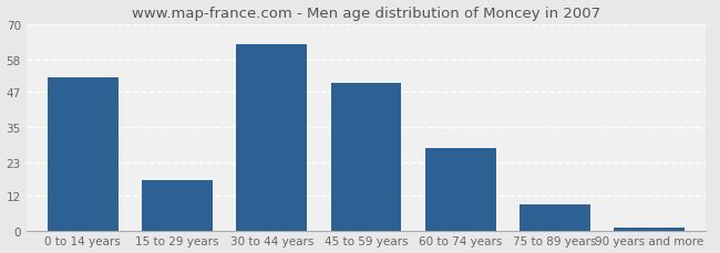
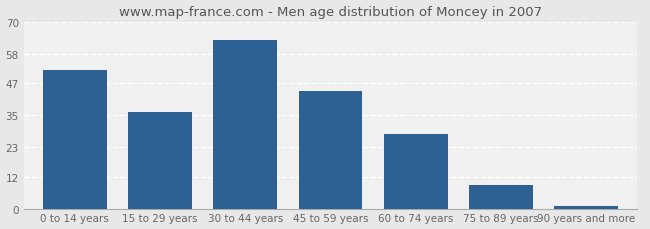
15 to 29 years: 17 -> 36
45 to 59 years: 50 -> 44
